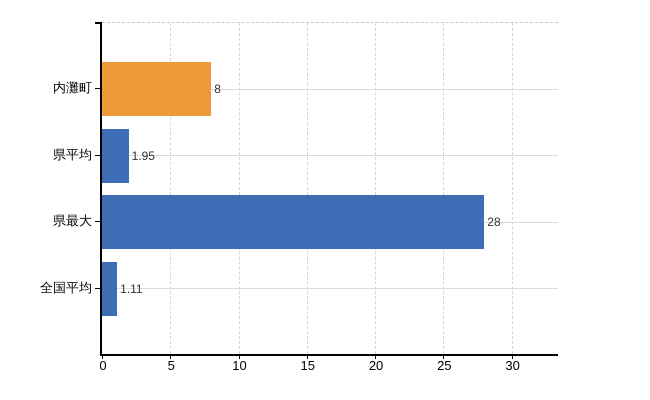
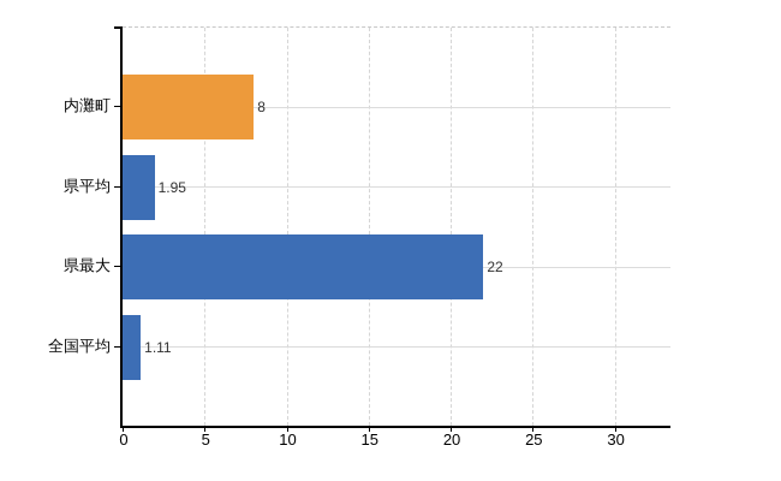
県最大: 28 -> 22
